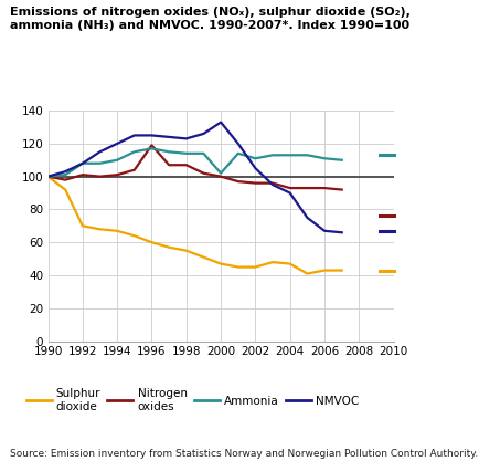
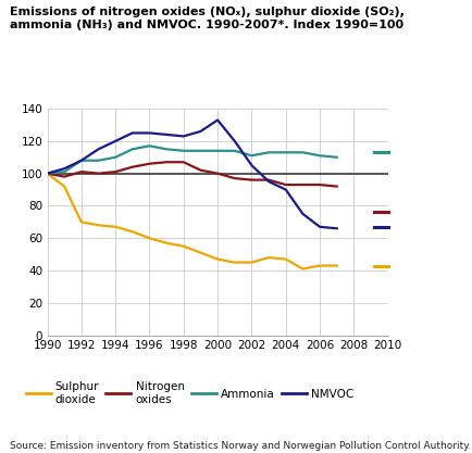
Nitrogen oxides/1996: 119 -> 106
Ammonia/2000: 102 -> 114
